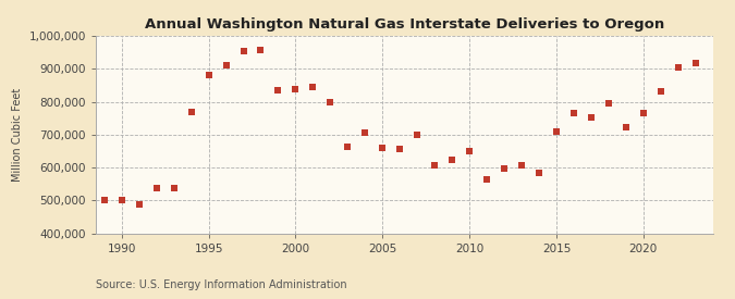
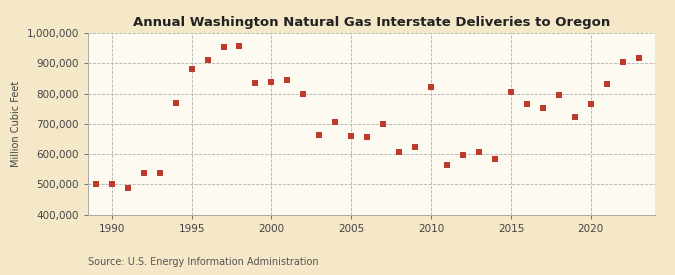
2010: 648,000 -> 820,000
2015: 710,000 -> 805,000
